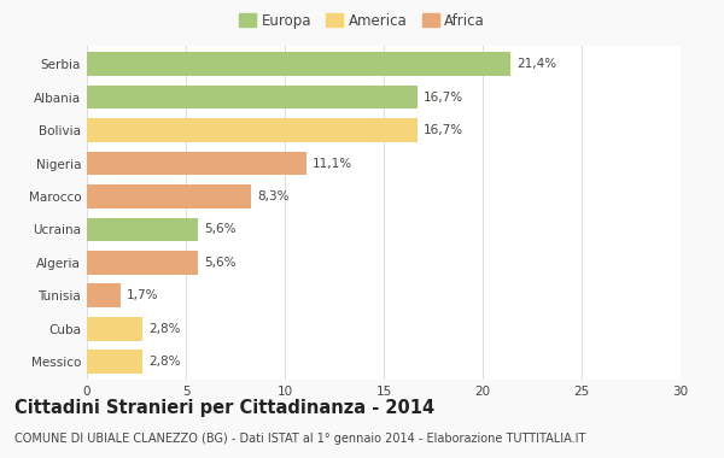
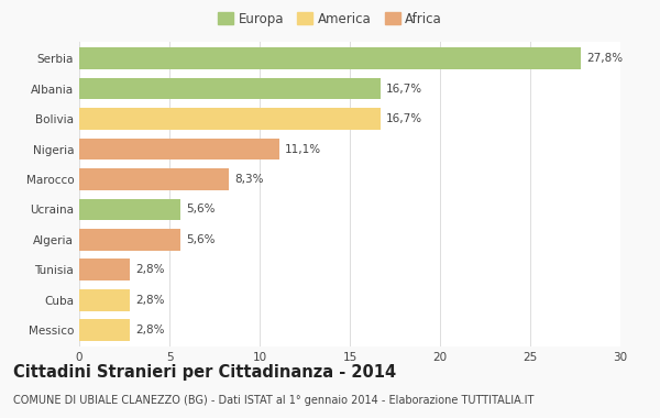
Serbia: 21,4% -> 27,8%
Tunisia: 1,7% -> 2,8%
